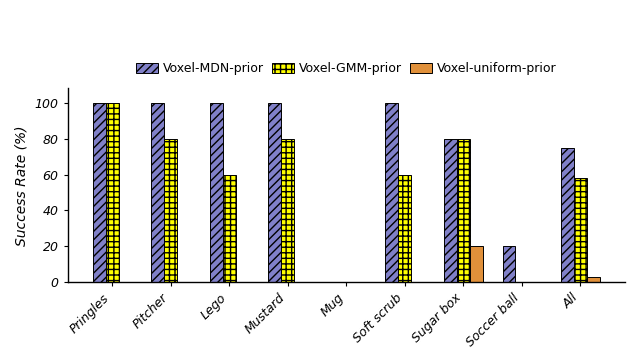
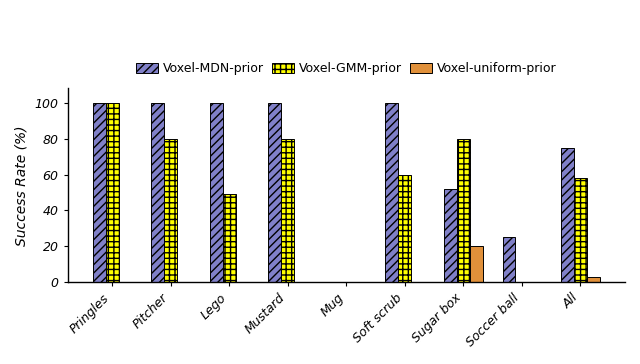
Voxel-GMM-prior/Lego: 60 -> 49
Voxel-MDN-prior/Sugar box: 80 -> 52
Voxel-MDN-prior/Soccer ball: 20 -> 25
